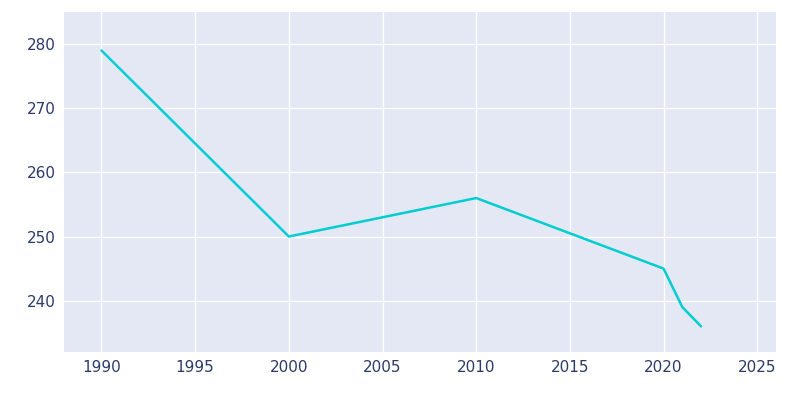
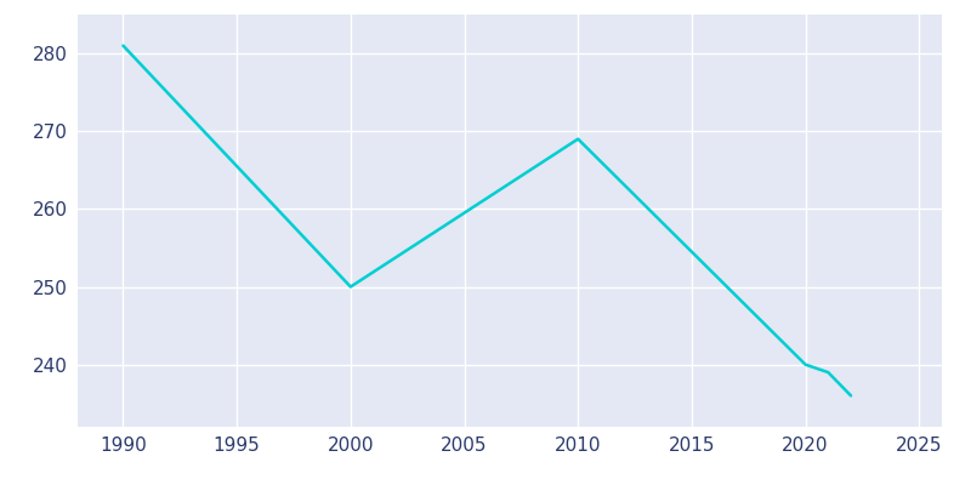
1990: 279 -> 281
2010: 256 -> 269
2020: 245 -> 240
